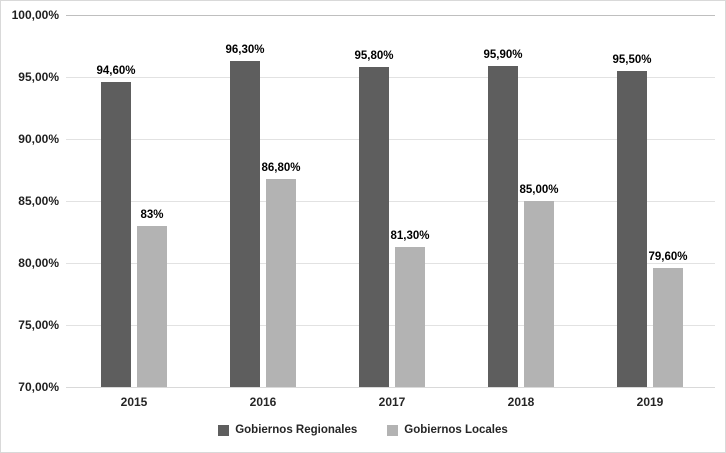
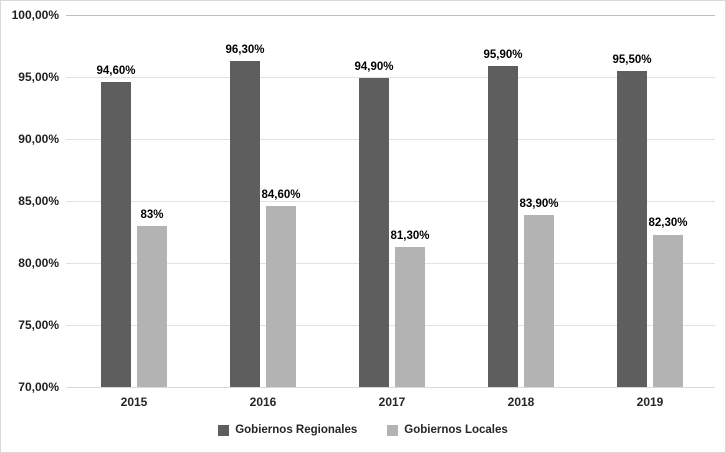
Gobiernos Locales/2016: 86,80% -> 84,60%
Gobiernos Regionales/2017: 95,80% -> 94,90%
Gobiernos Locales/2018: 85,00% -> 83,90%
Gobiernos Locales/2019: 79,60% -> 82,30%
